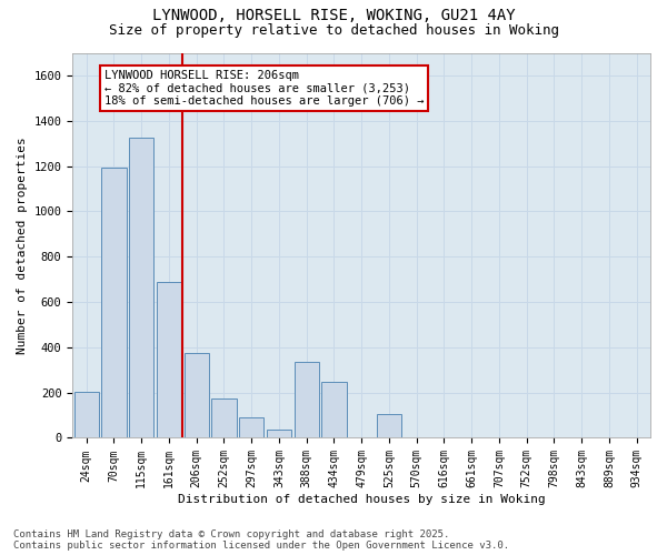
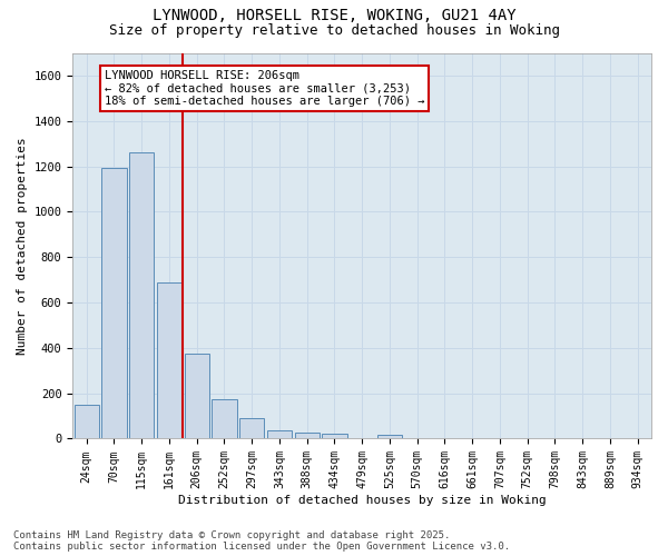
24sqm: 205 -> 150
115sqm: 1325 -> 1260
388sqm: 335 -> 25
434sqm: 245 -> 20
525sqm: 105 -> 15
